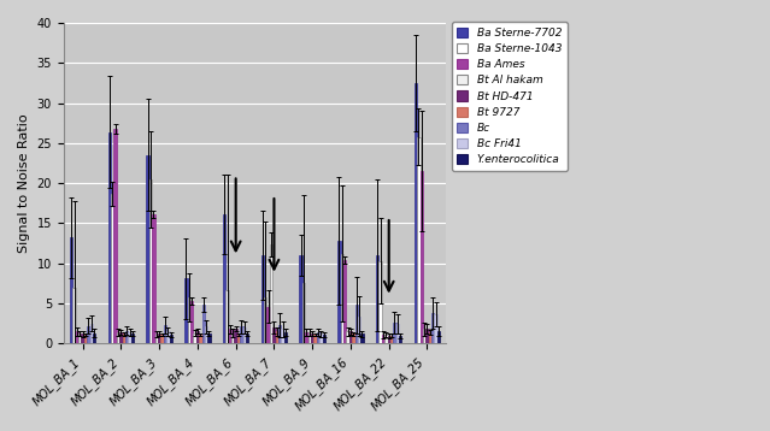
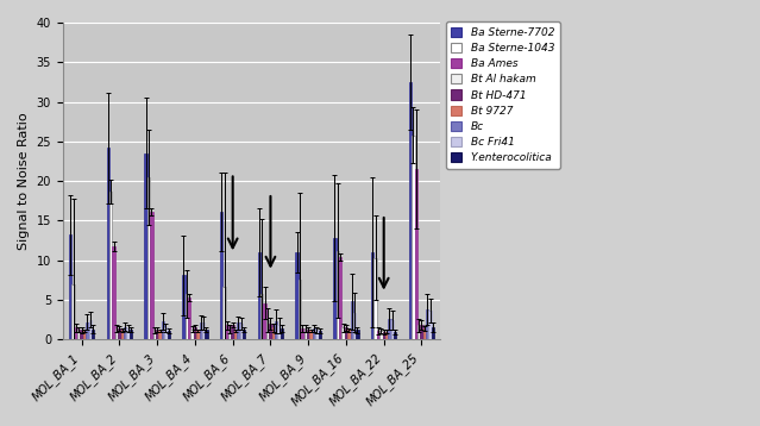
Ba Sterne-7702/MOL_BA_2: 26.4 -> 24.2
Ba Ames/MOL_BA_2: 26.8 -> 11.8
Bc/MOL_BA_4: 4.8 -> 2.2
Bt Al hakam/MOL_BA_7: 12.4 -> 2.4
